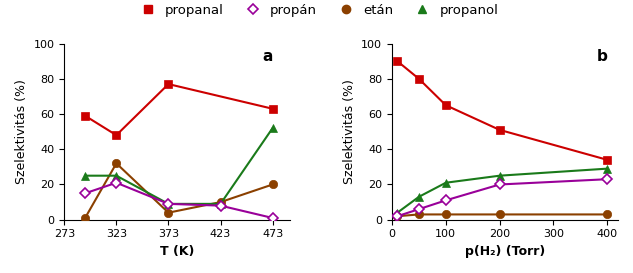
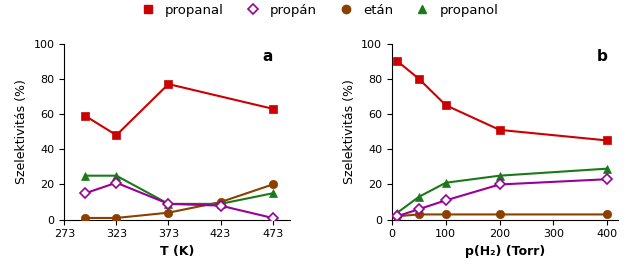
etán/323: 32 -> 1
propanol/473: 52 -> 15
propanal/400: 34 -> 45
